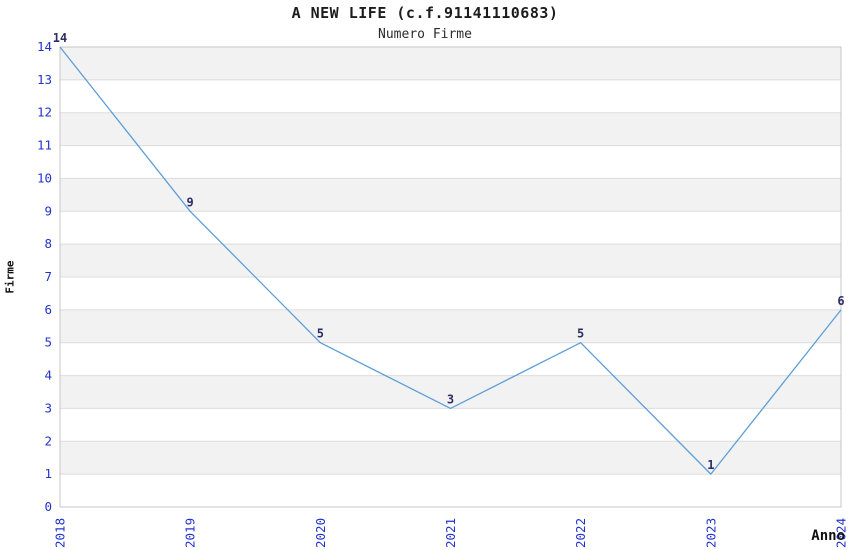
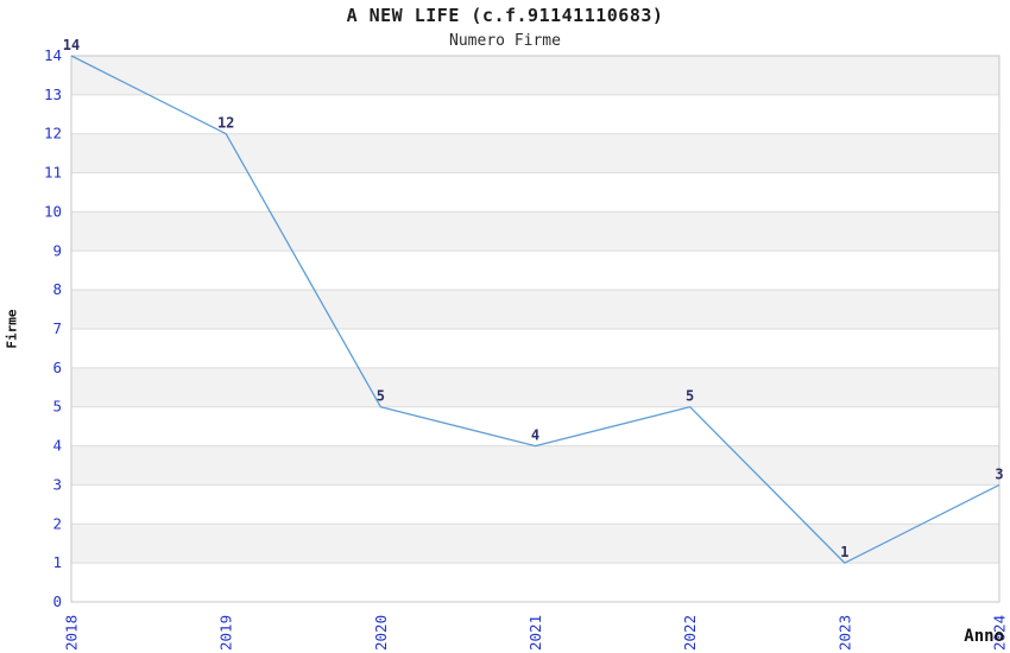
2019: 9 -> 12
2021: 3 -> 4
2024: 6 -> 3
